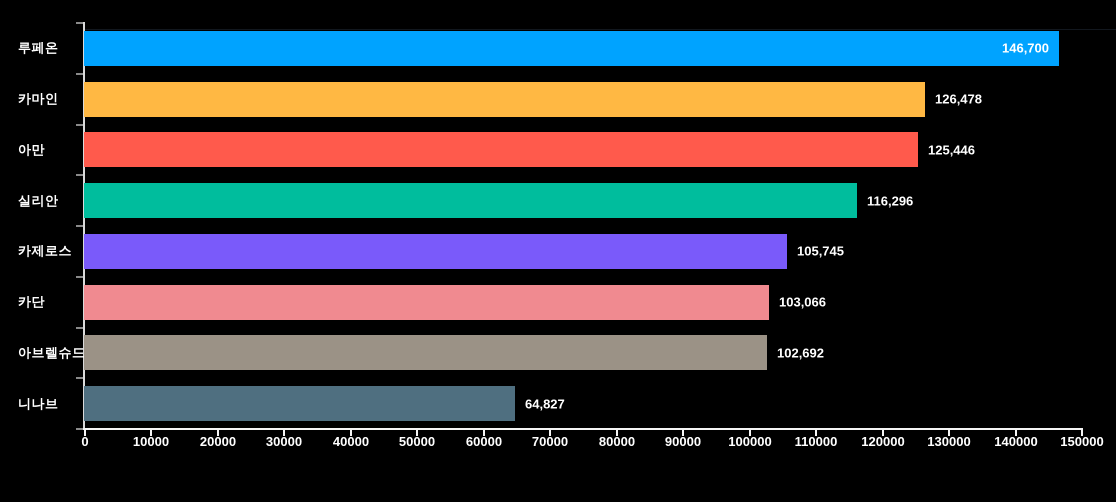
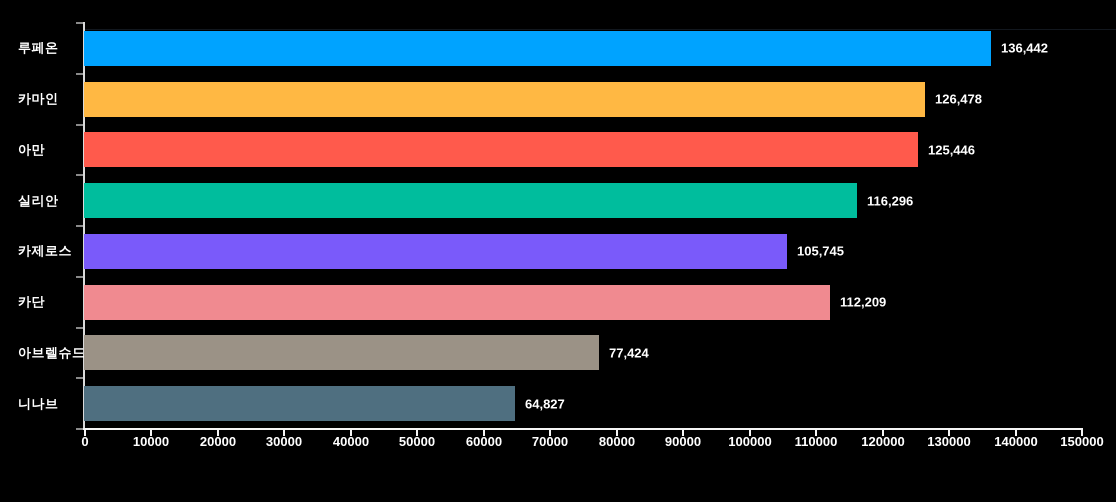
루페온: 146,700 -> 136,442
카단: 103,066 -> 112,209
아브렐슈드: 102,692 -> 77,424
